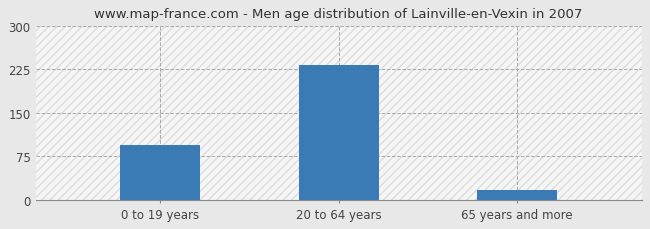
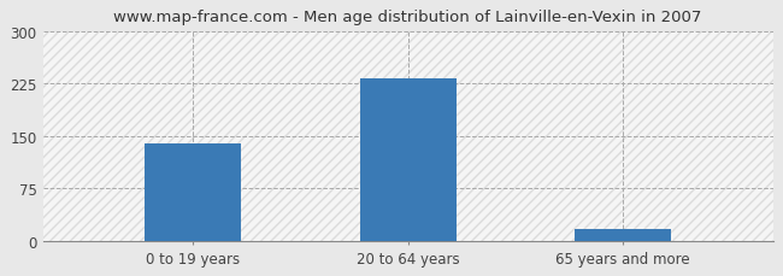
0 to 19 years: 94 -> 140
